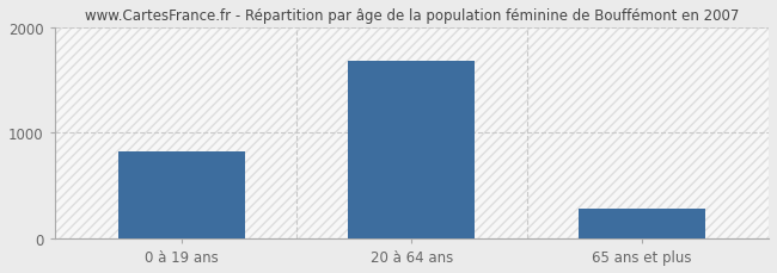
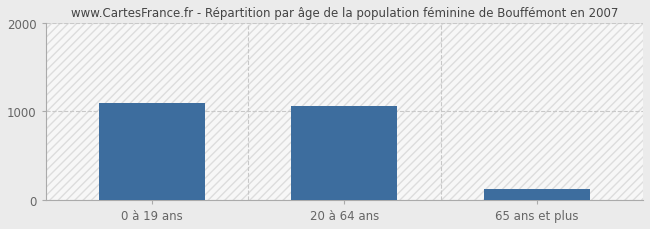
0 à 19 ans: 820 -> 1100
20 à 64 ans: 1680 -> 1060
65 ans et plus: 280 -> 120
